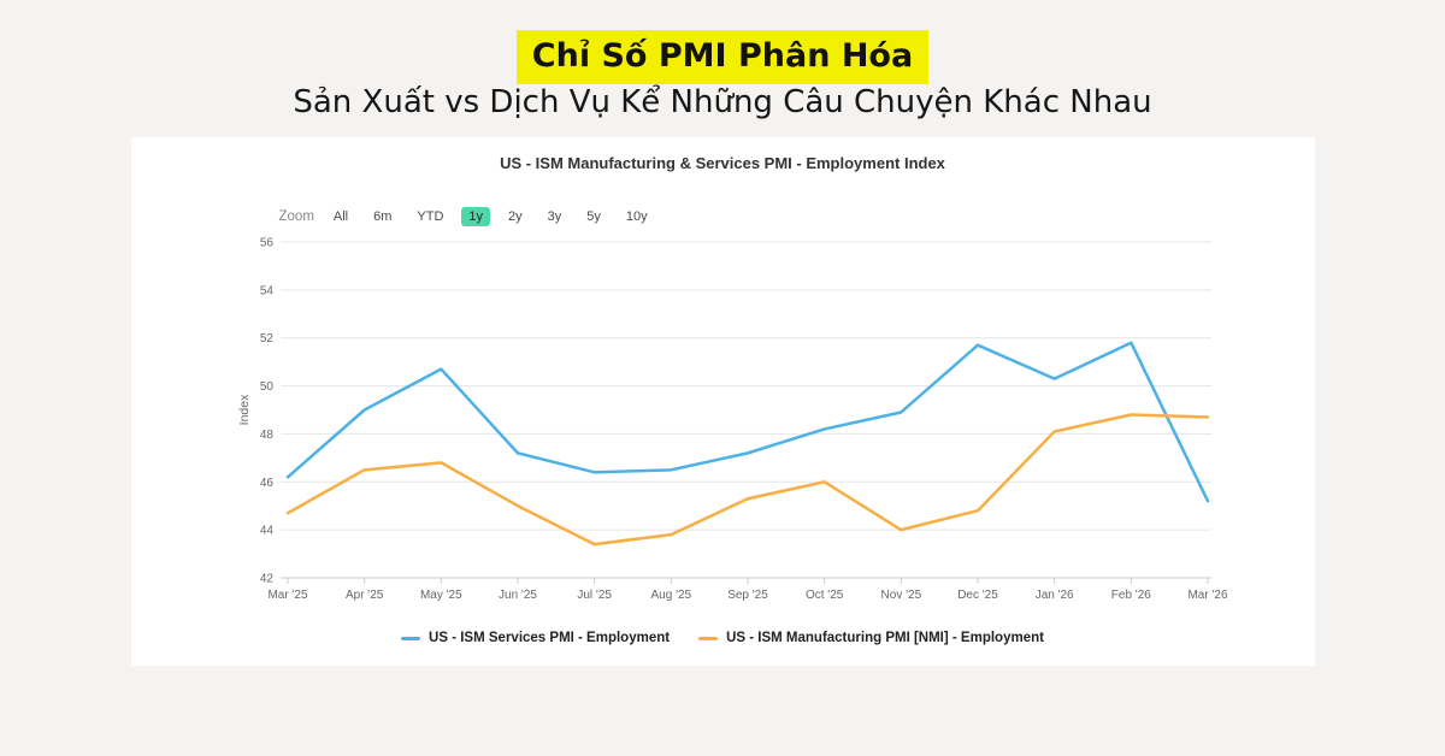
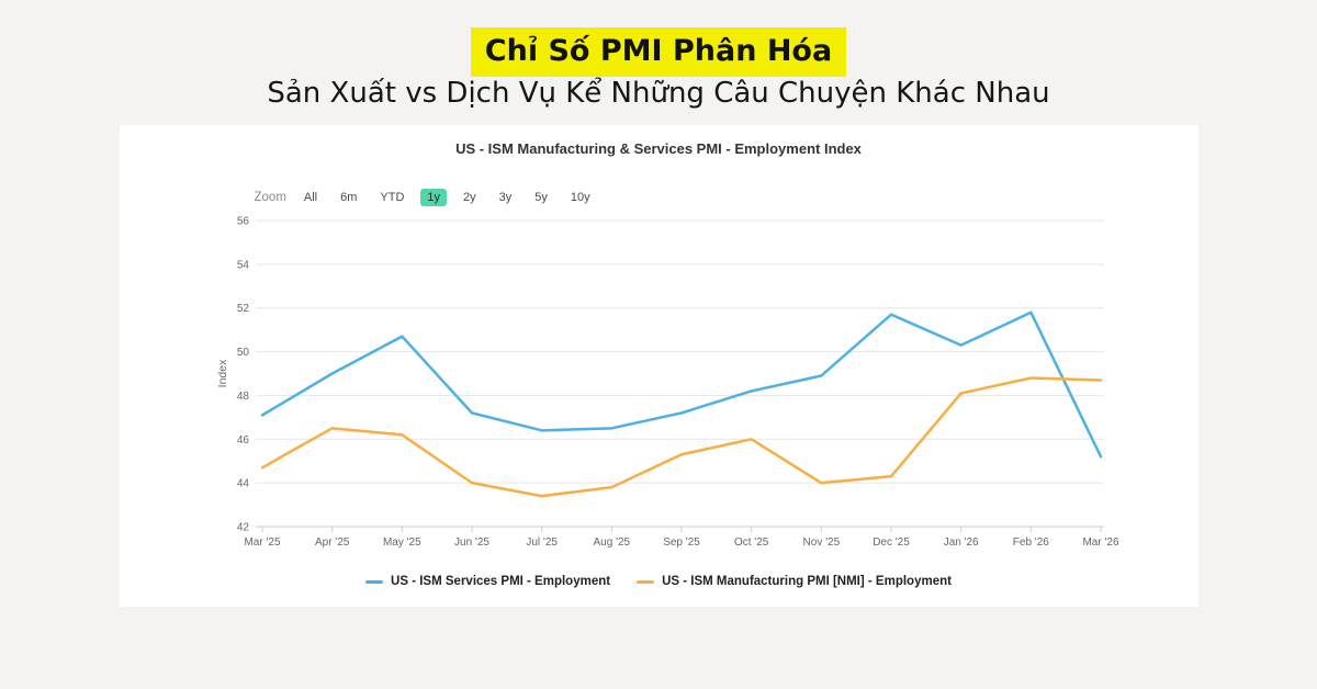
US - ISM Services PMI - Employment/Mar '25: 46.2 -> 47.1
US - ISM Manufacturing PMI [NMI] - Employment/May '25: 46.8 -> 46.2
US - ISM Manufacturing PMI [NMI] - Employment/Jun '25: 45.0 -> 44.0
US - ISM Manufacturing PMI [NMI] - Employment/Dec '25: 44.8 -> 44.3
